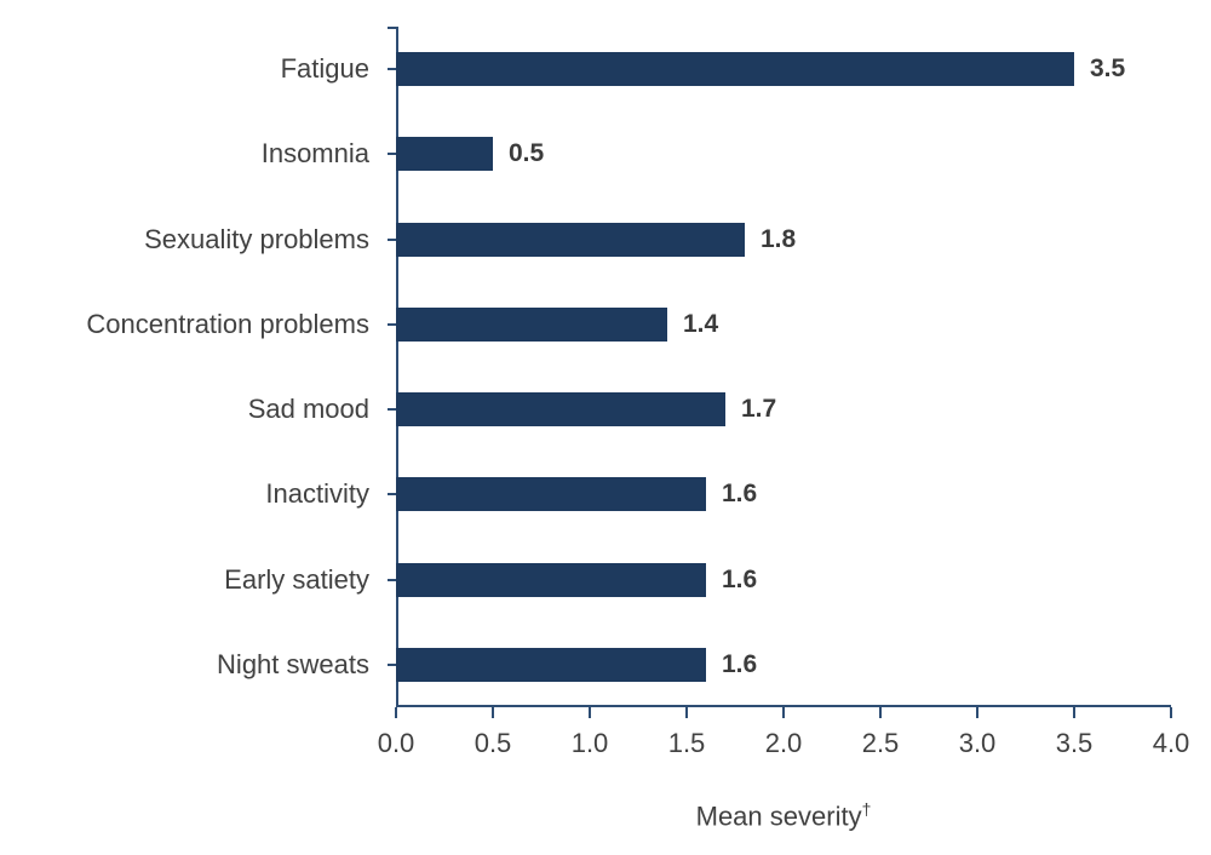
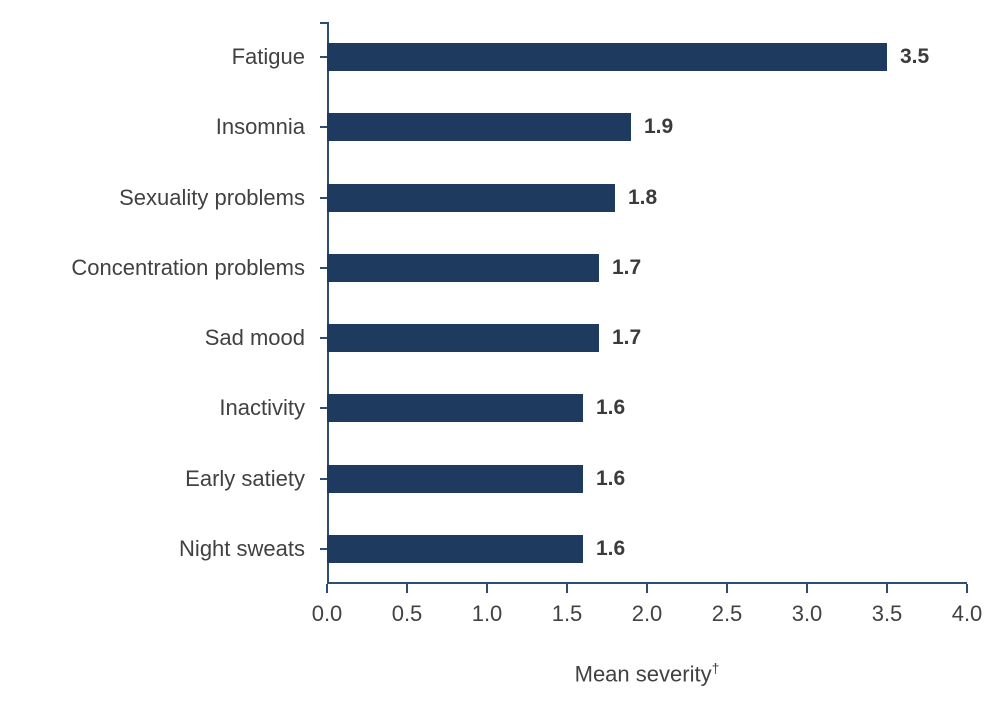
Insomnia: 0.5 -> 1.9
Concentration problems: 1.4 -> 1.7
